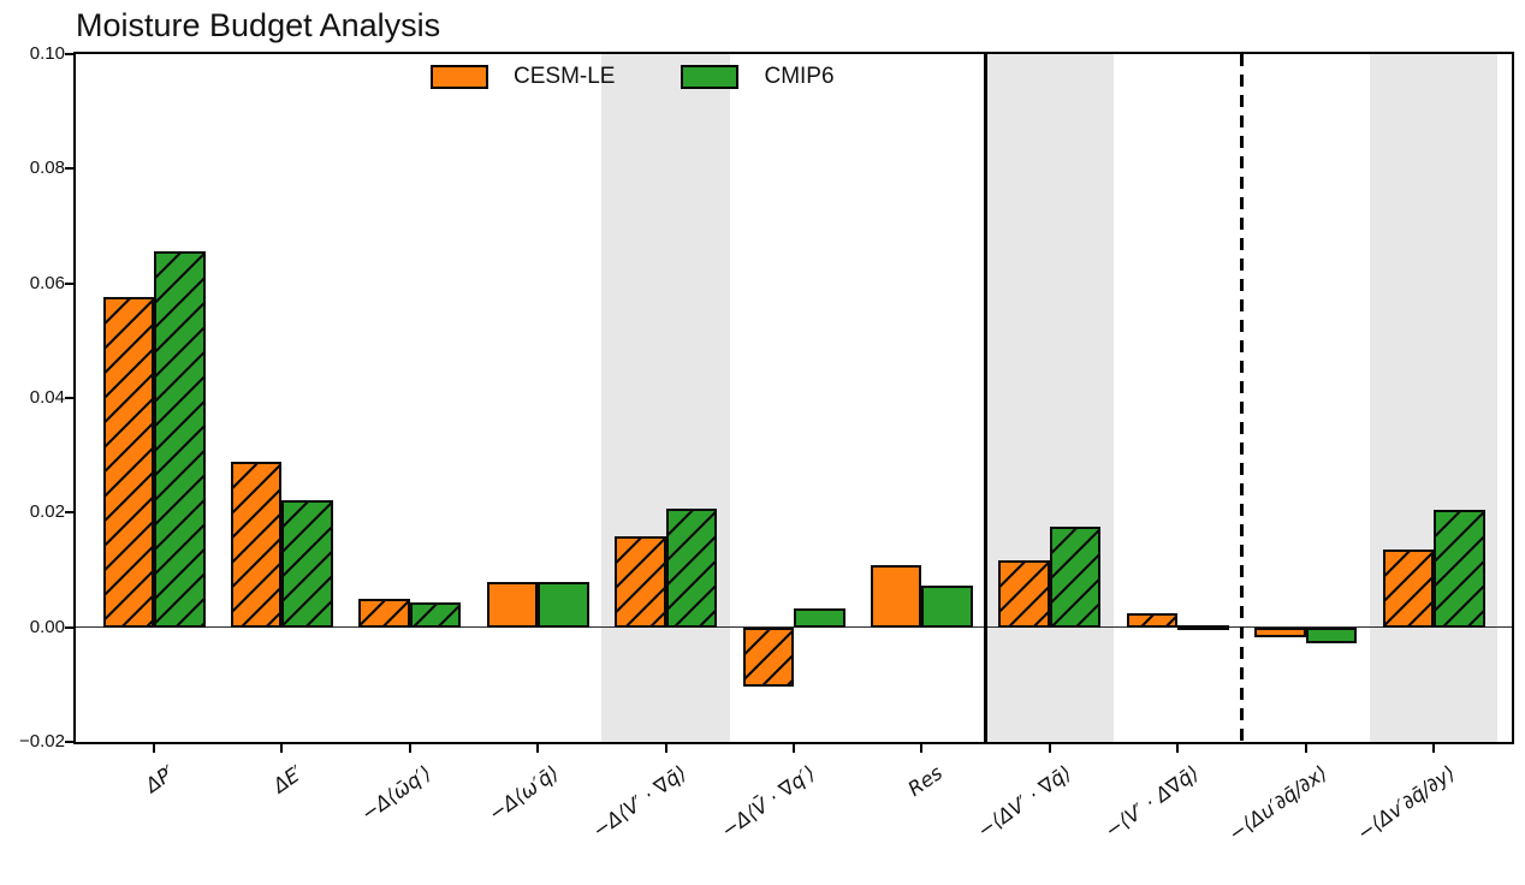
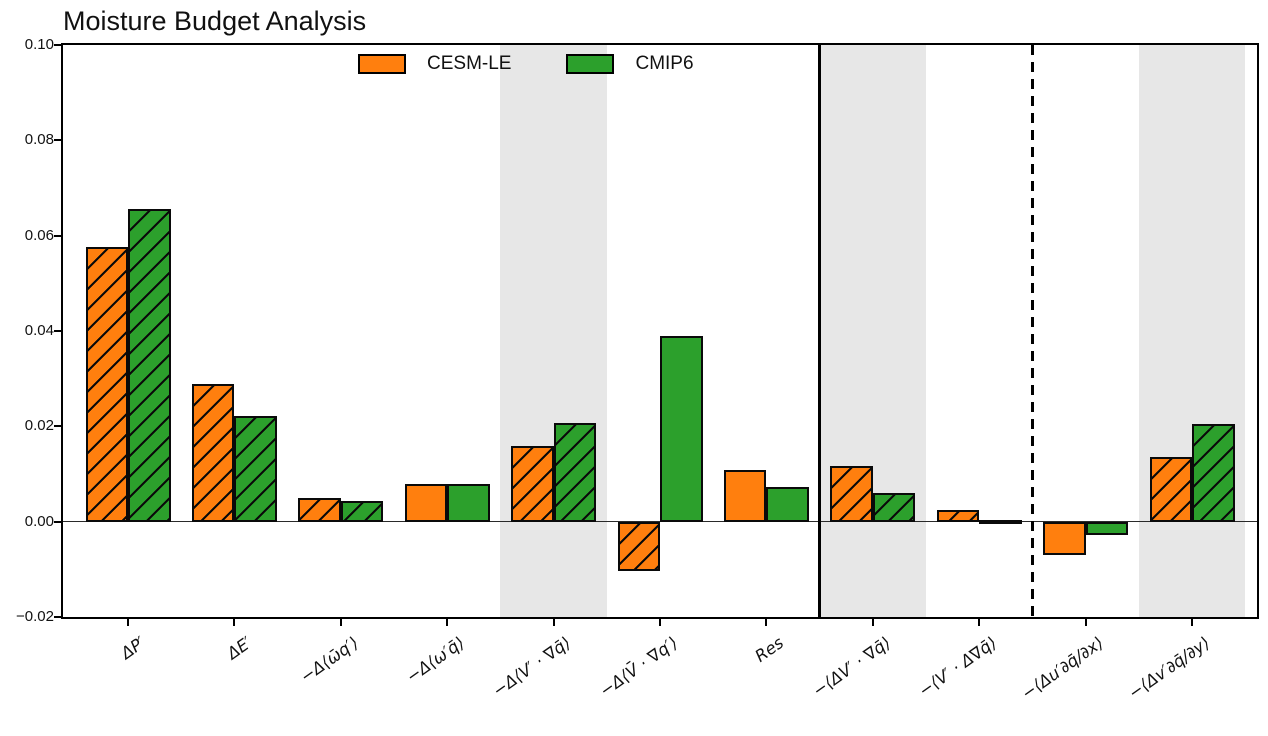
CMIP6/−Δ⟨V̄ · ∇q′⟩: 0.003 -> 0.039
CMIP6/−⟨ΔV′ · ∇q̄⟩: 0.018 -> 0.006
CESM-LE/−⟨Δu′∂q̄/∂x⟩: -0.002 -> -0.007
